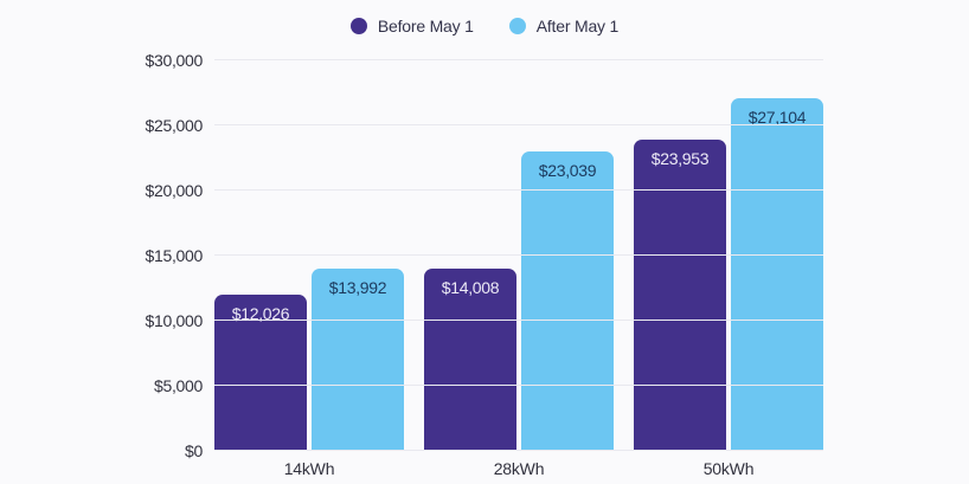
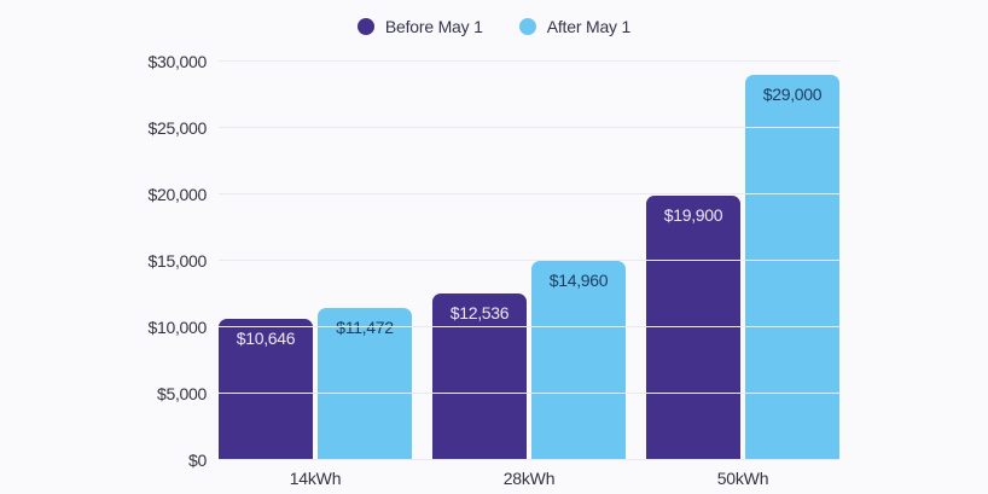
Before May 1/14kWh: $12,026 -> $10,646
After May 1/14kWh: $13,992 -> $11,472
Before May 1/28kWh: $14,008 -> $12,536
After May 1/28kWh: $23,039 -> $14,960
Before May 1/50kWh: $23,953 -> $19,900
After May 1/50kWh: $27,104 -> $29,000
